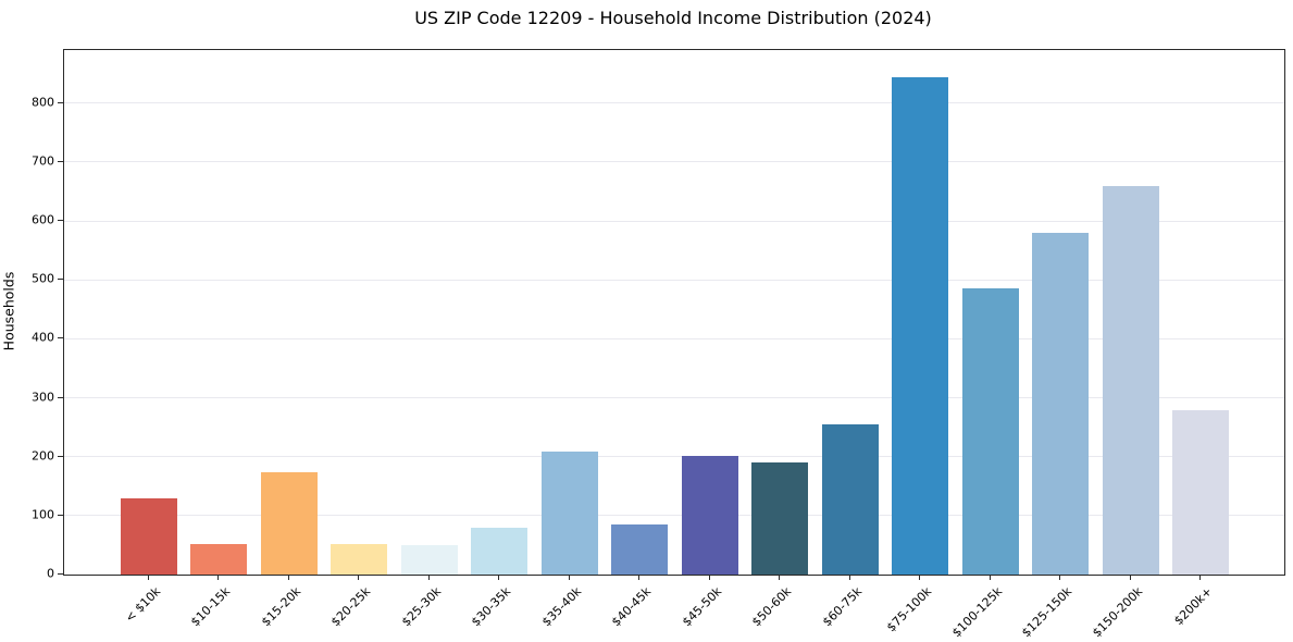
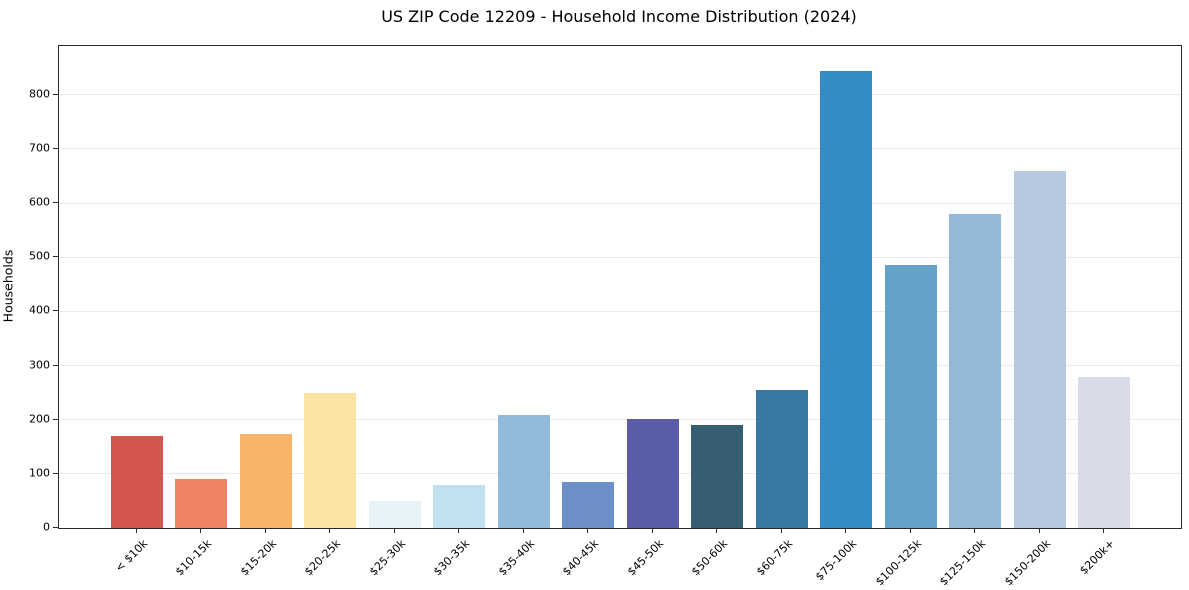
< $10k: 130 -> 170
$10-15k: 50 -> 90
$20-25k: 50 -> 250
